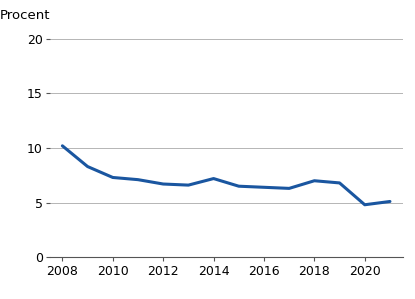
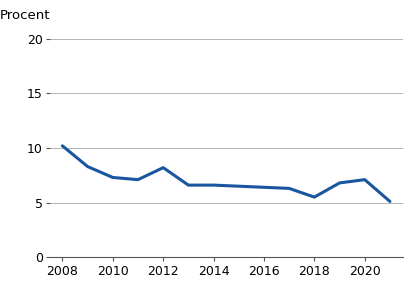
2012: 6.7 -> 8.2
2014: 7.2 -> 6.6
2018: 7.0 -> 5.5
2020: 4.8 -> 7.1
